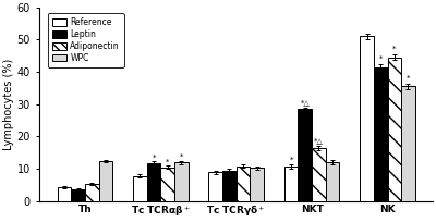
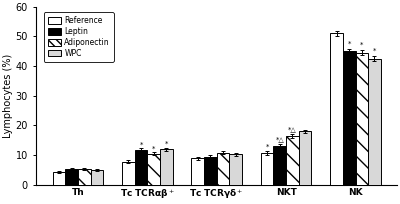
Leptin/Th: 3.5 -> 5.3
WPC/Th: 12.5 -> 5.1
Leptin/NKT: 28.5 -> 13.2
WPC/NKT: 12.0 -> 18.0
Leptin/NK: 41.5 -> 45.0
WPC/NK: 35.5 -> 42.5
